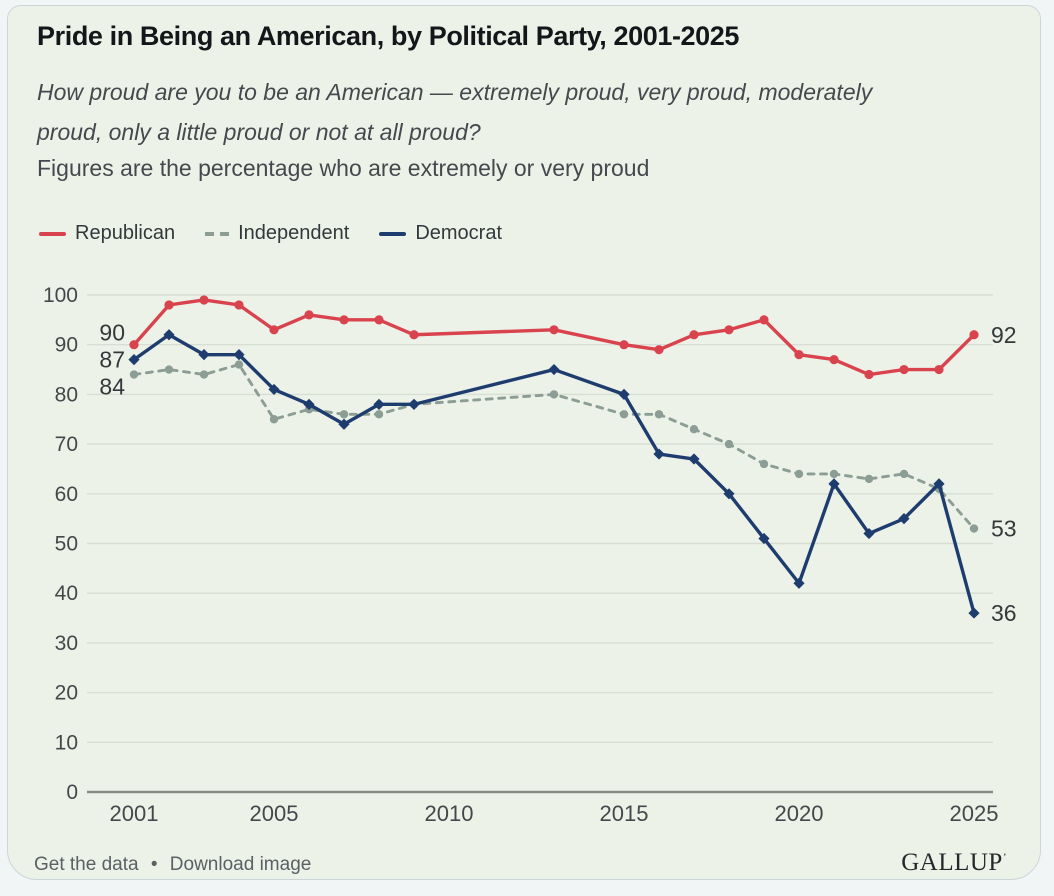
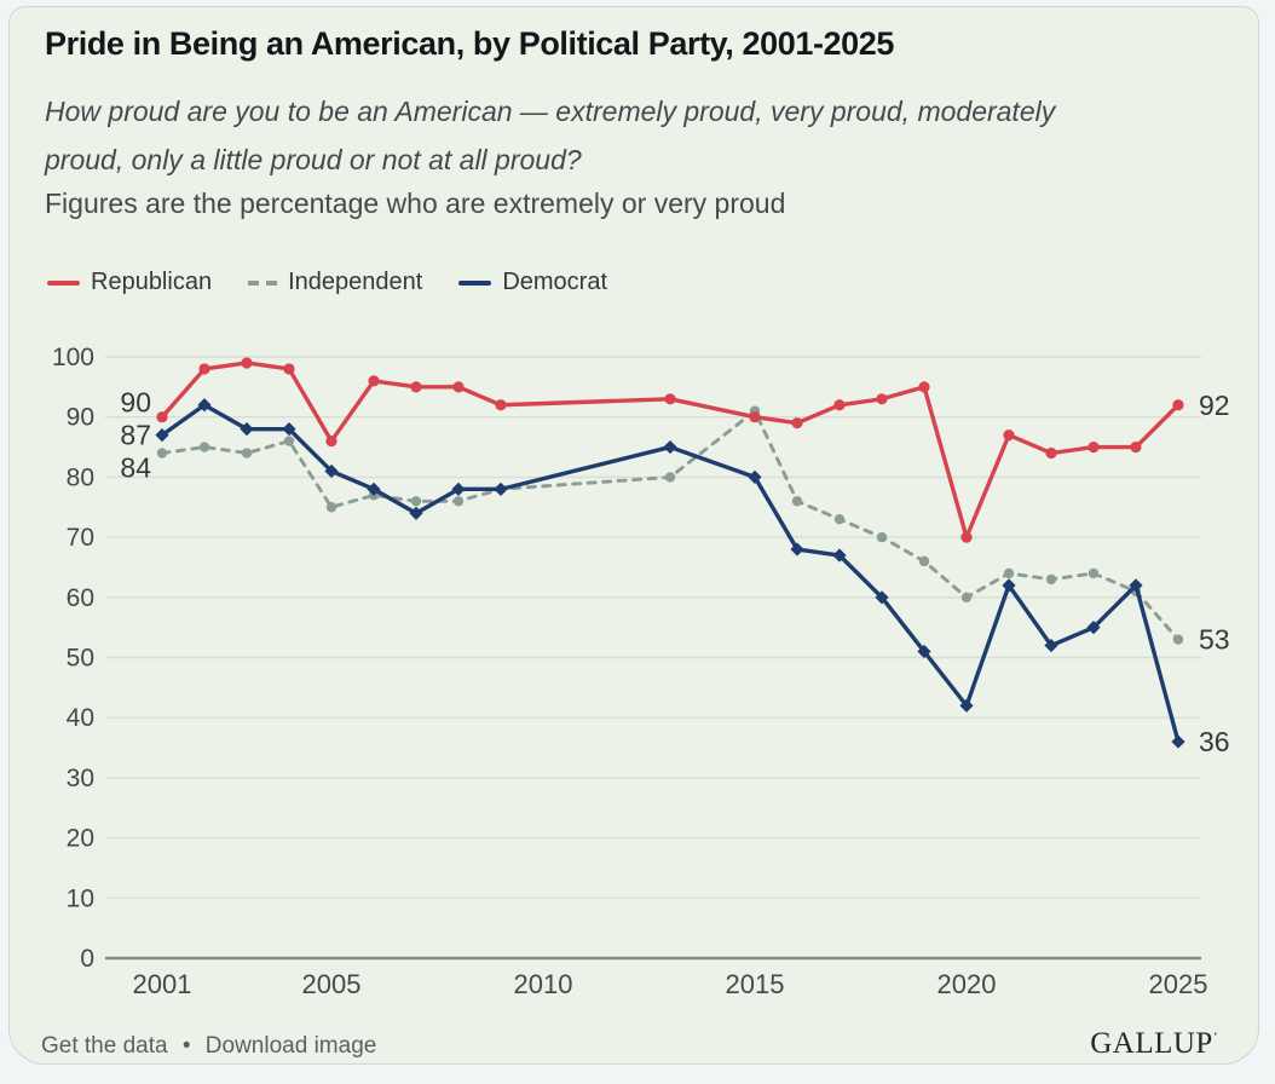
Republican/2005: 93 -> 86
Independent/2015: 76 -> 91
Republican/2020: 88 -> 70
Independent/2020: 64 -> 60
